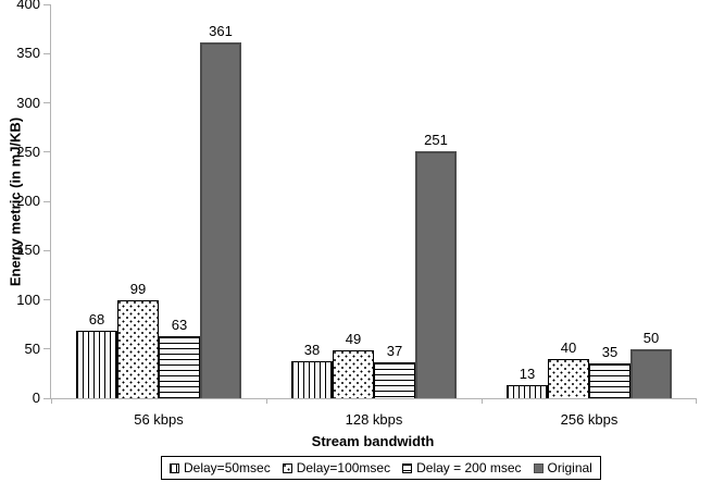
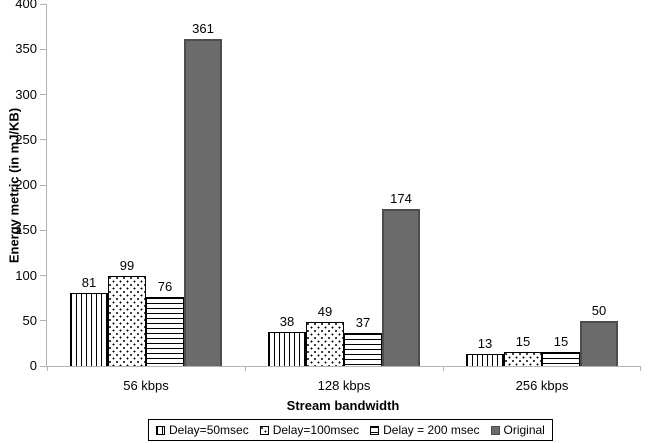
Delay=50msec/56 kbps: 68 -> 81
Delay = 200 msec/56 kbps: 63 -> 76
Original/128 kbps: 251 -> 174
Delay=100msec/256 kbps: 40 -> 15
Delay = 200 msec/256 kbps: 35 -> 15
